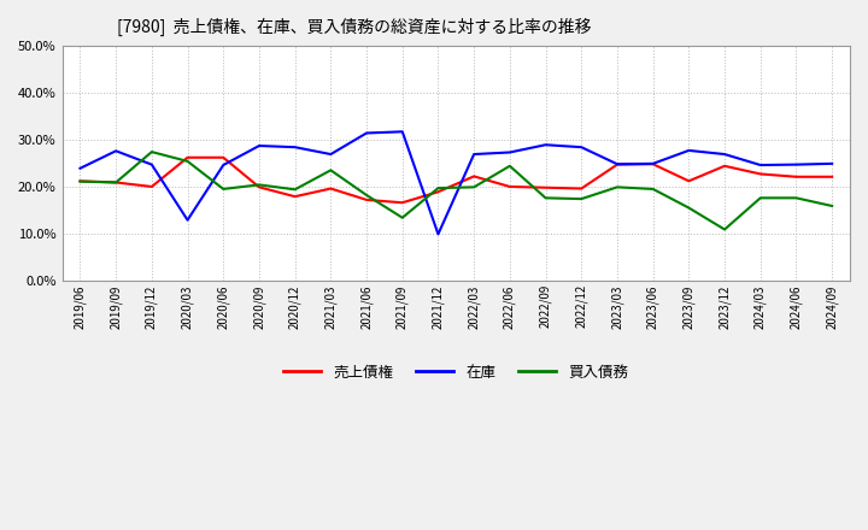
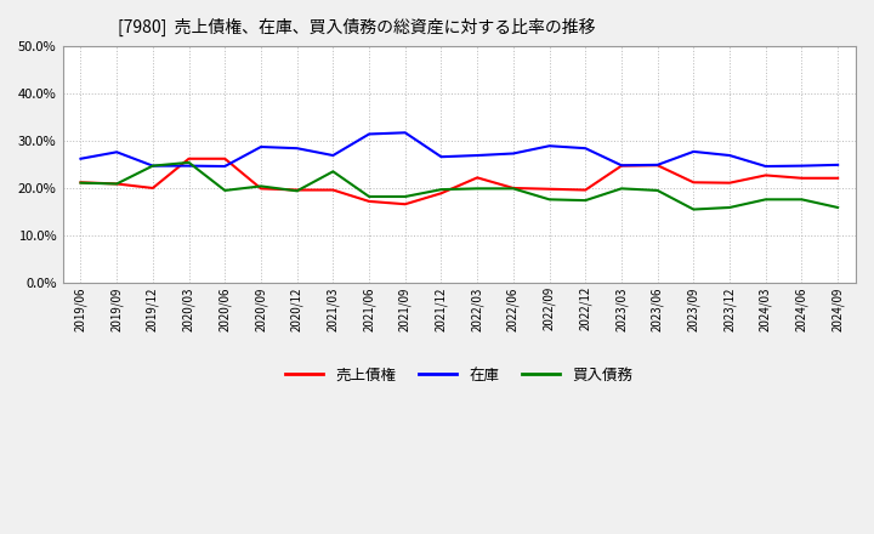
在庫/2019/06: 24.0% -> 26.3%
買入債務/2019/12: 27.5% -> 24.8%
在庫/2020/03: 13.0% -> 24.8%
売上債権/2020/12: 18.0% -> 19.7%
買入債務/2021/09: 13.5% -> 18.3%
在庫/2021/12: 10.0% -> 26.7%
買入債務/2022/06: 24.5% -> 20.0%
売上債権/2023/12: 24.5% -> 21.2%
買入債務/2023/12: 11.0% -> 16.0%
